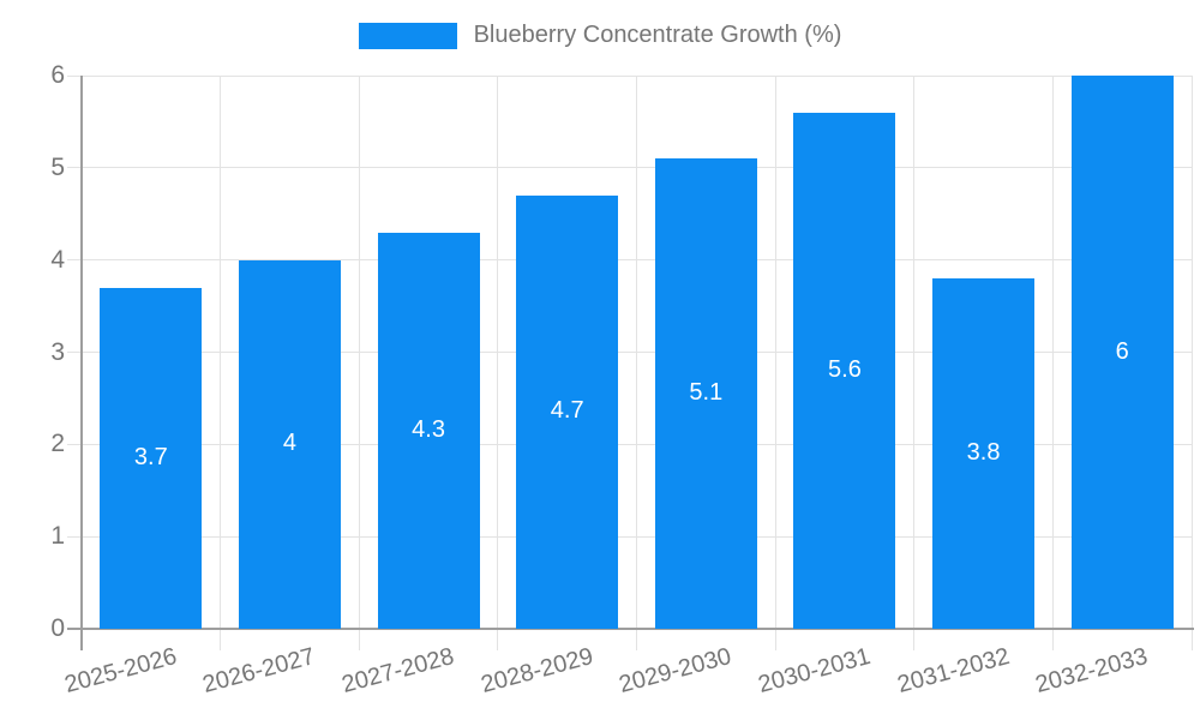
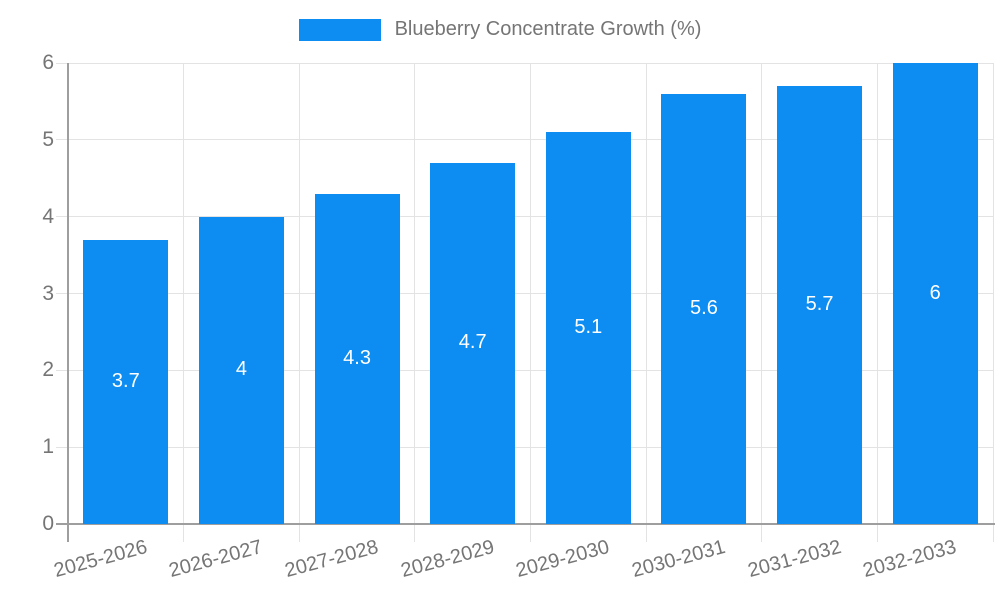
2031-2032: 3.8 -> 5.7
